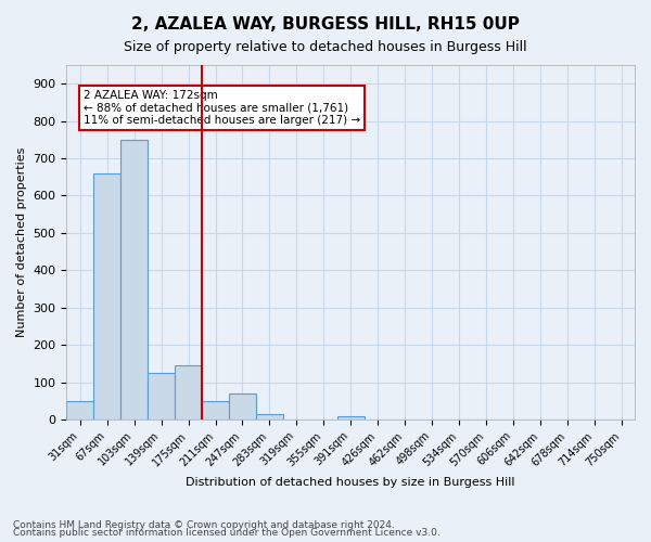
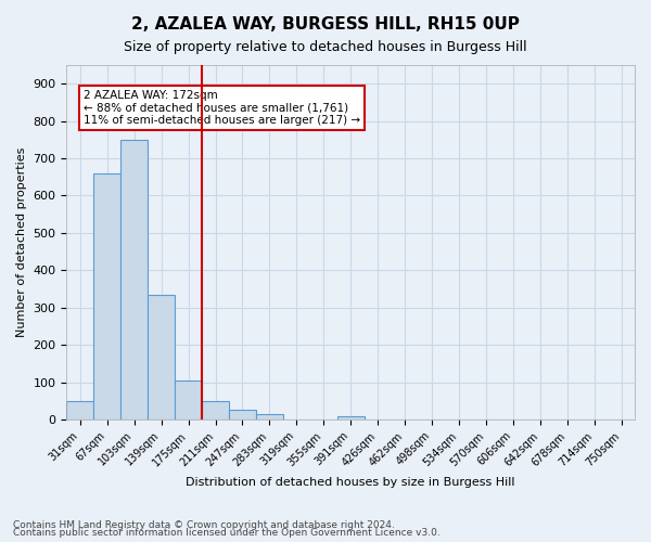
139sqm: 125 -> 335
175sqm: 145 -> 105
247sqm: 70 -> 25
